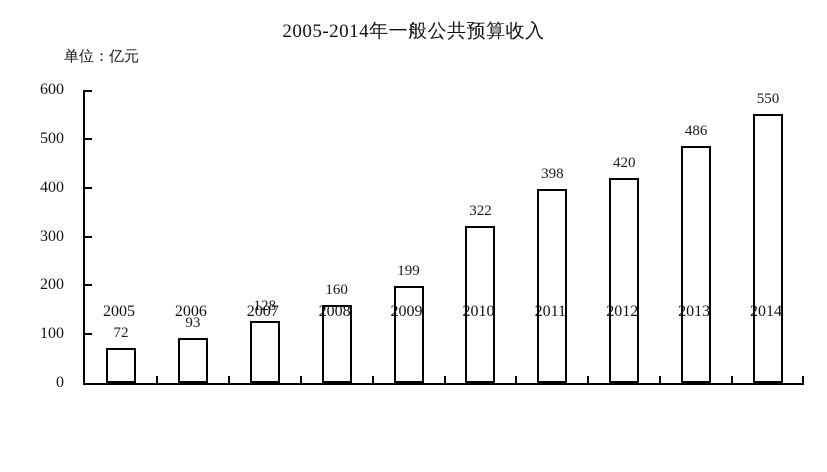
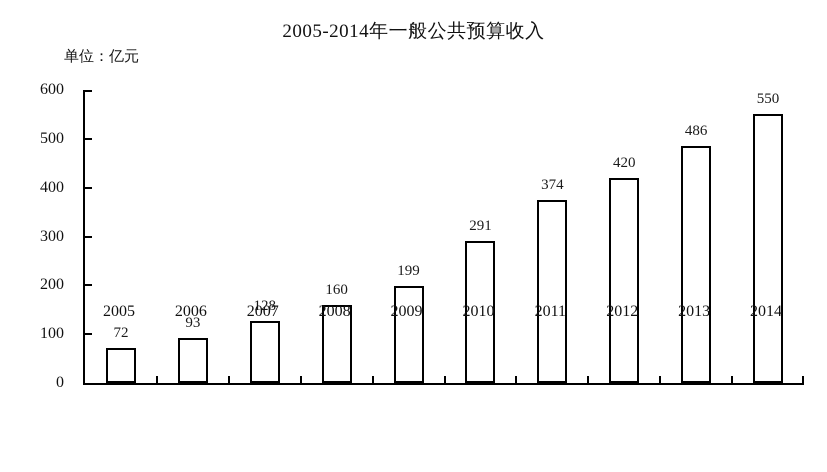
2010: 322 -> 291
2011: 398 -> 374
